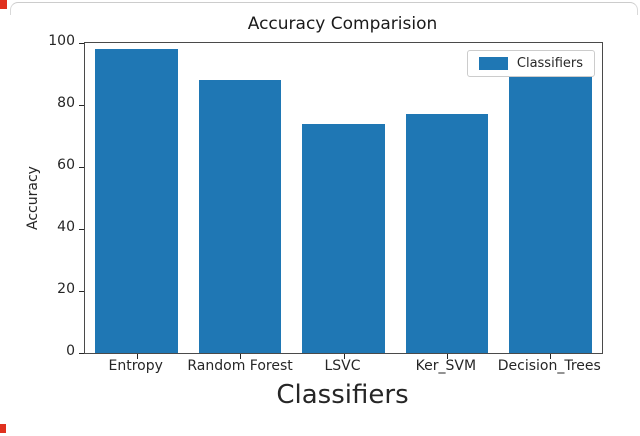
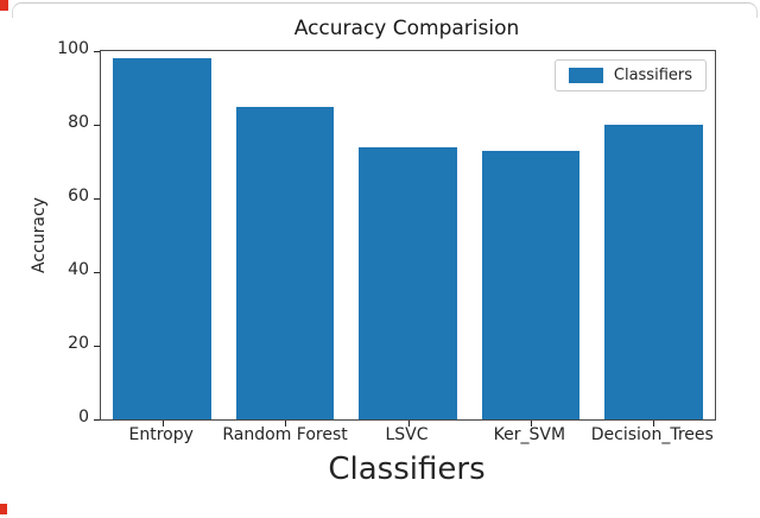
Random Forest: 88 -> 85
Ker_SVM: 77 -> 73
Decision_Trees: 90 -> 80
